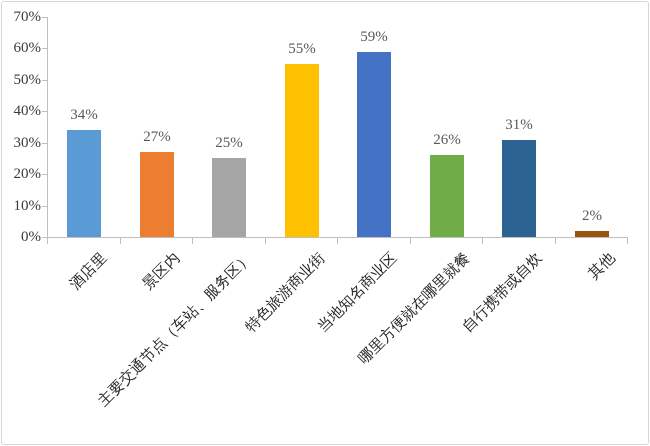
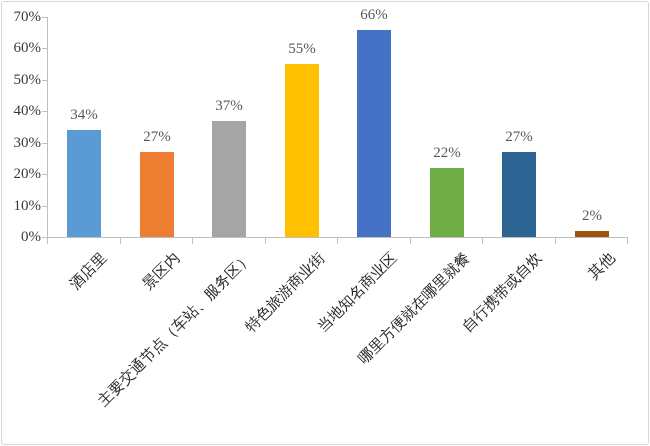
主要交通节点（车站、服务区）: 25% -> 37%
当地知名商业区: 59% -> 66%
哪里方便就在哪里就餐: 26% -> 22%
自行携带或自炊: 31% -> 27%
